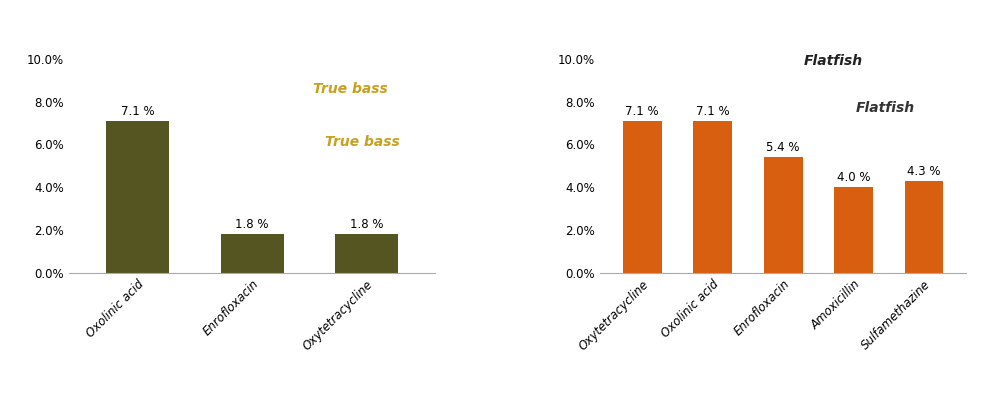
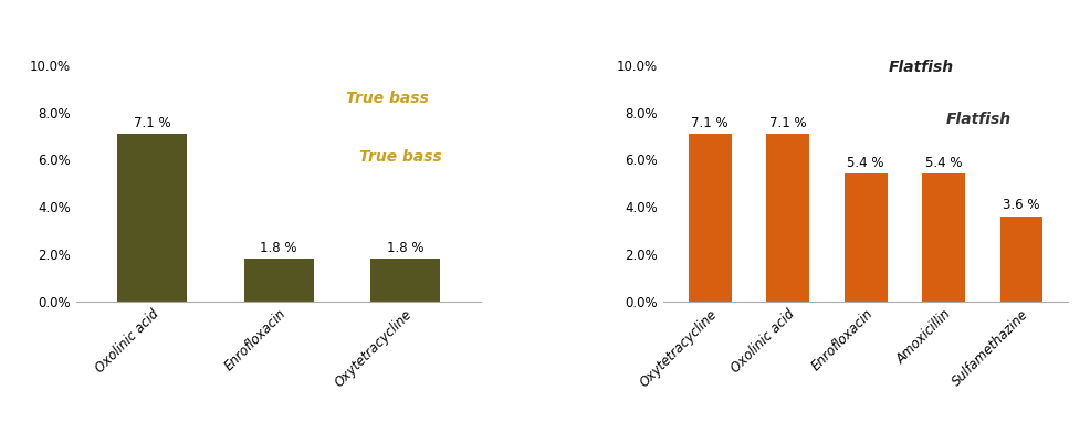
Amoxicillin: 4.0 -> 5.4
Sulfamethazine: 4.3 -> 3.6
